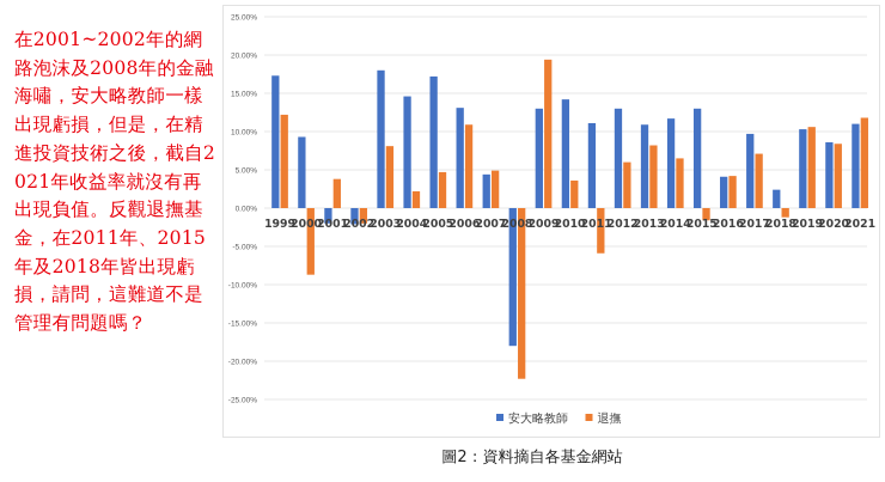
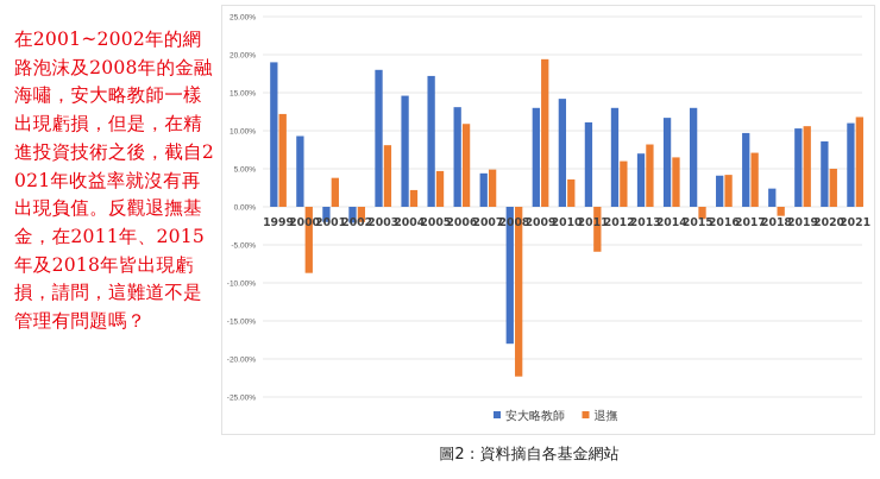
安大略教師/1999: 17% -> 19%
安大略教師/2013: 11% -> 7%
退撫/2020: 8% -> 5%
